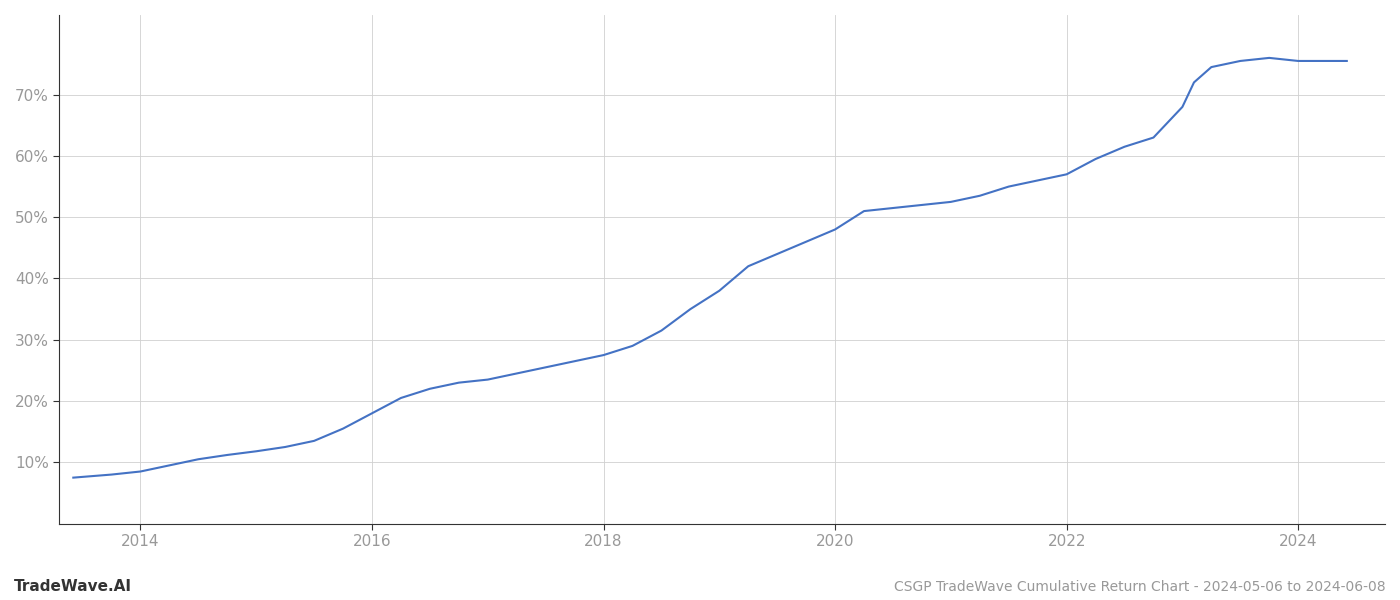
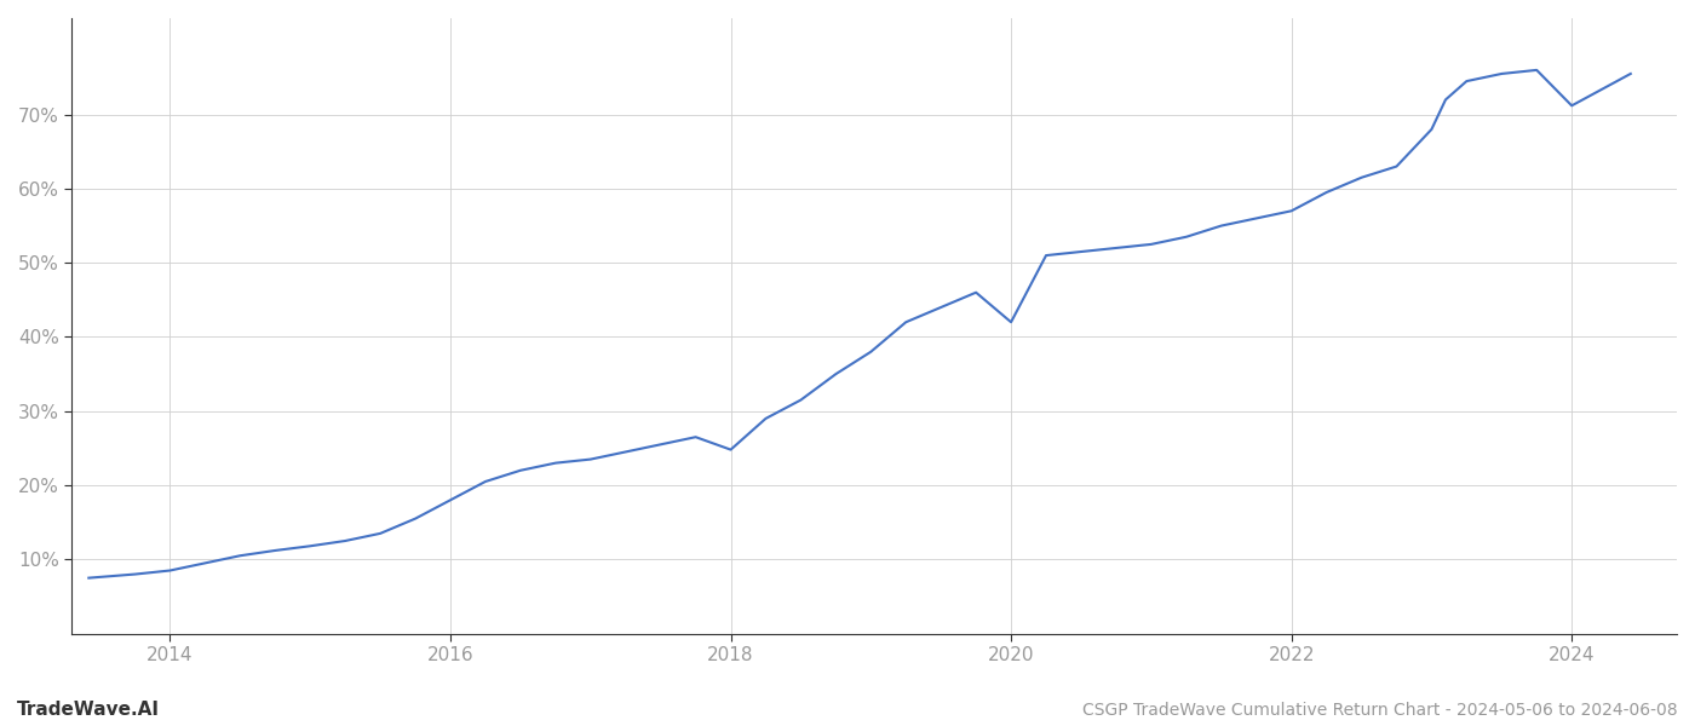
2018: 27.5% -> 24.8%
2020: 48.0% -> 42.0%
2024: 75.5% -> 71.2%
